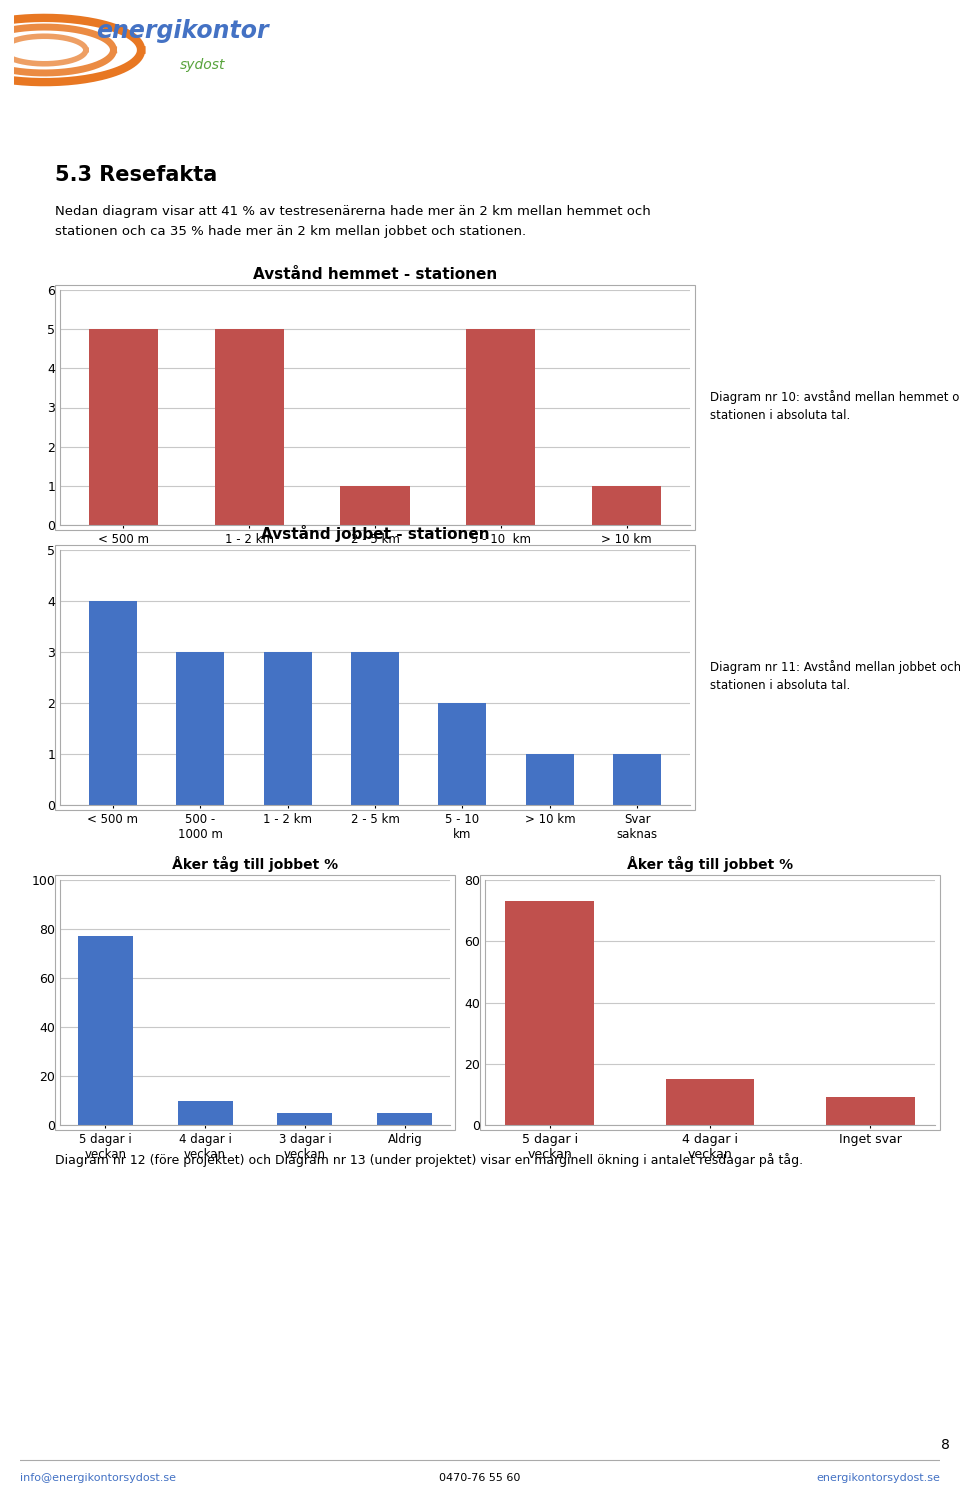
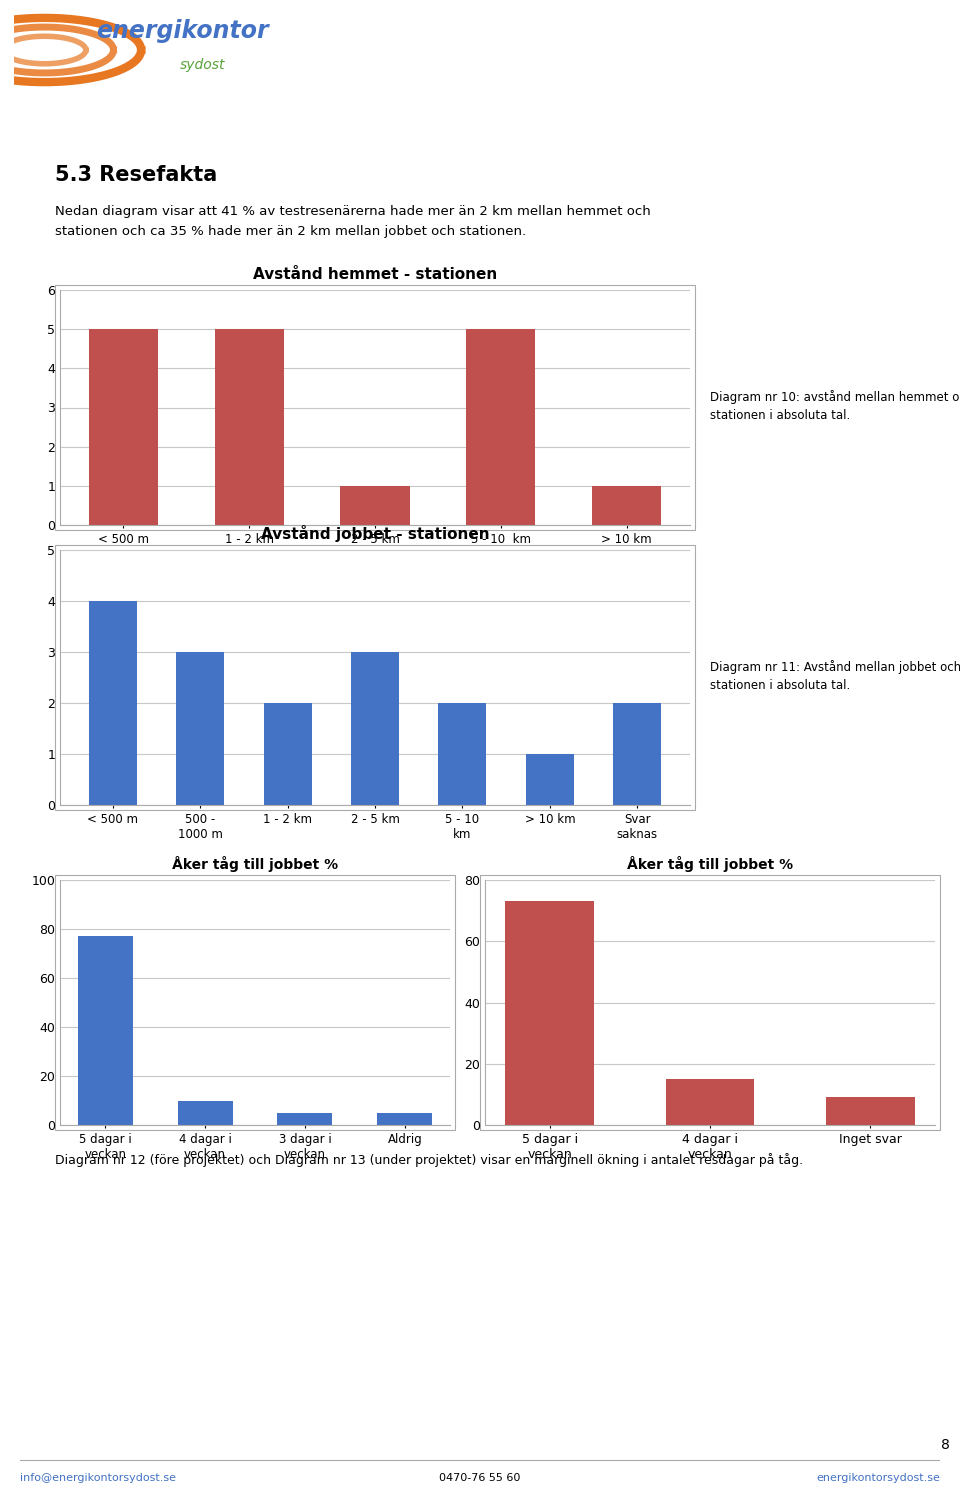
Avstånd jobbet - stationen/1 - 2 km: 3 -> 2
Avstånd jobbet - stationen/Svar saknas: 1 -> 2
